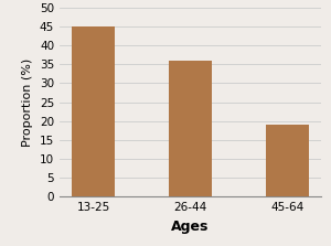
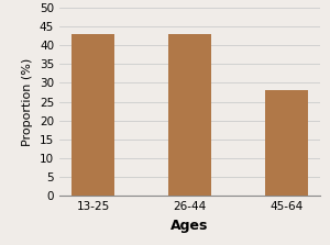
13-25: 45 -> 43
26-44: 36 -> 43
45-64: 19 -> 28
